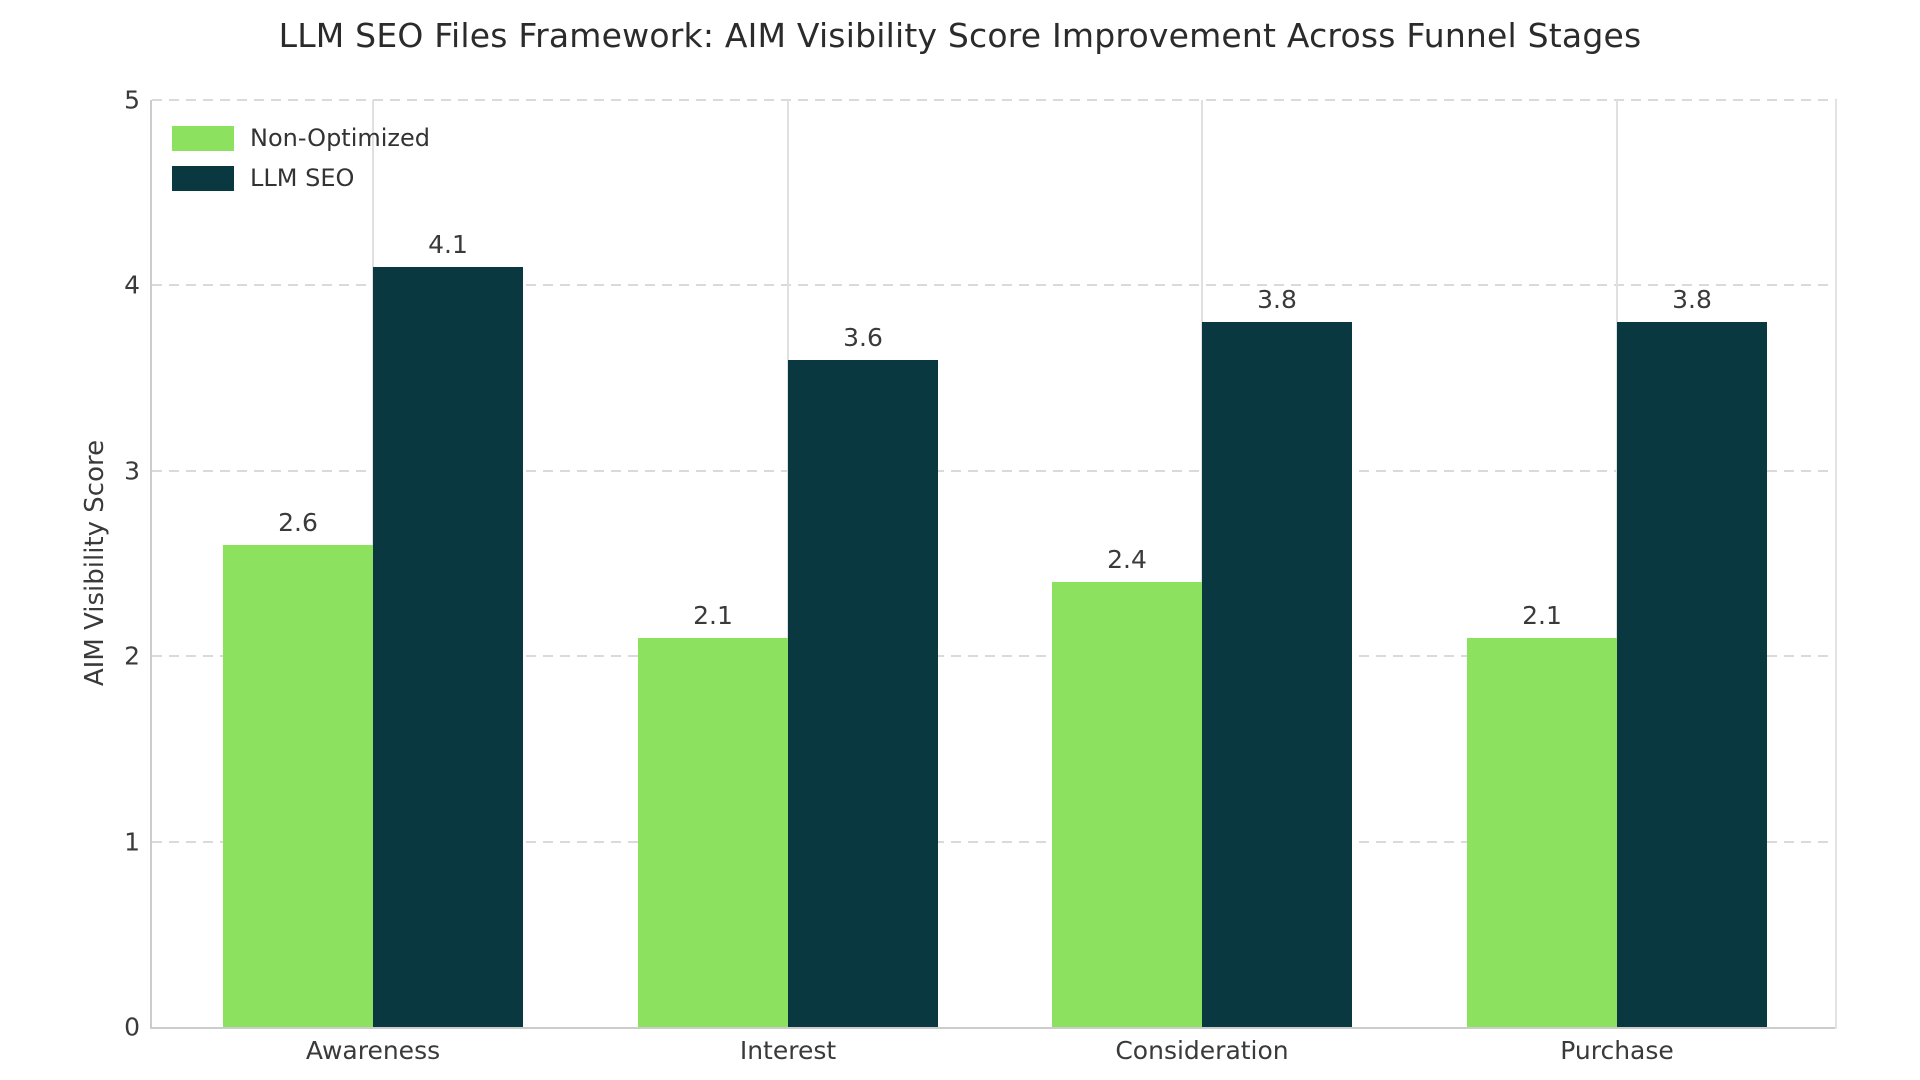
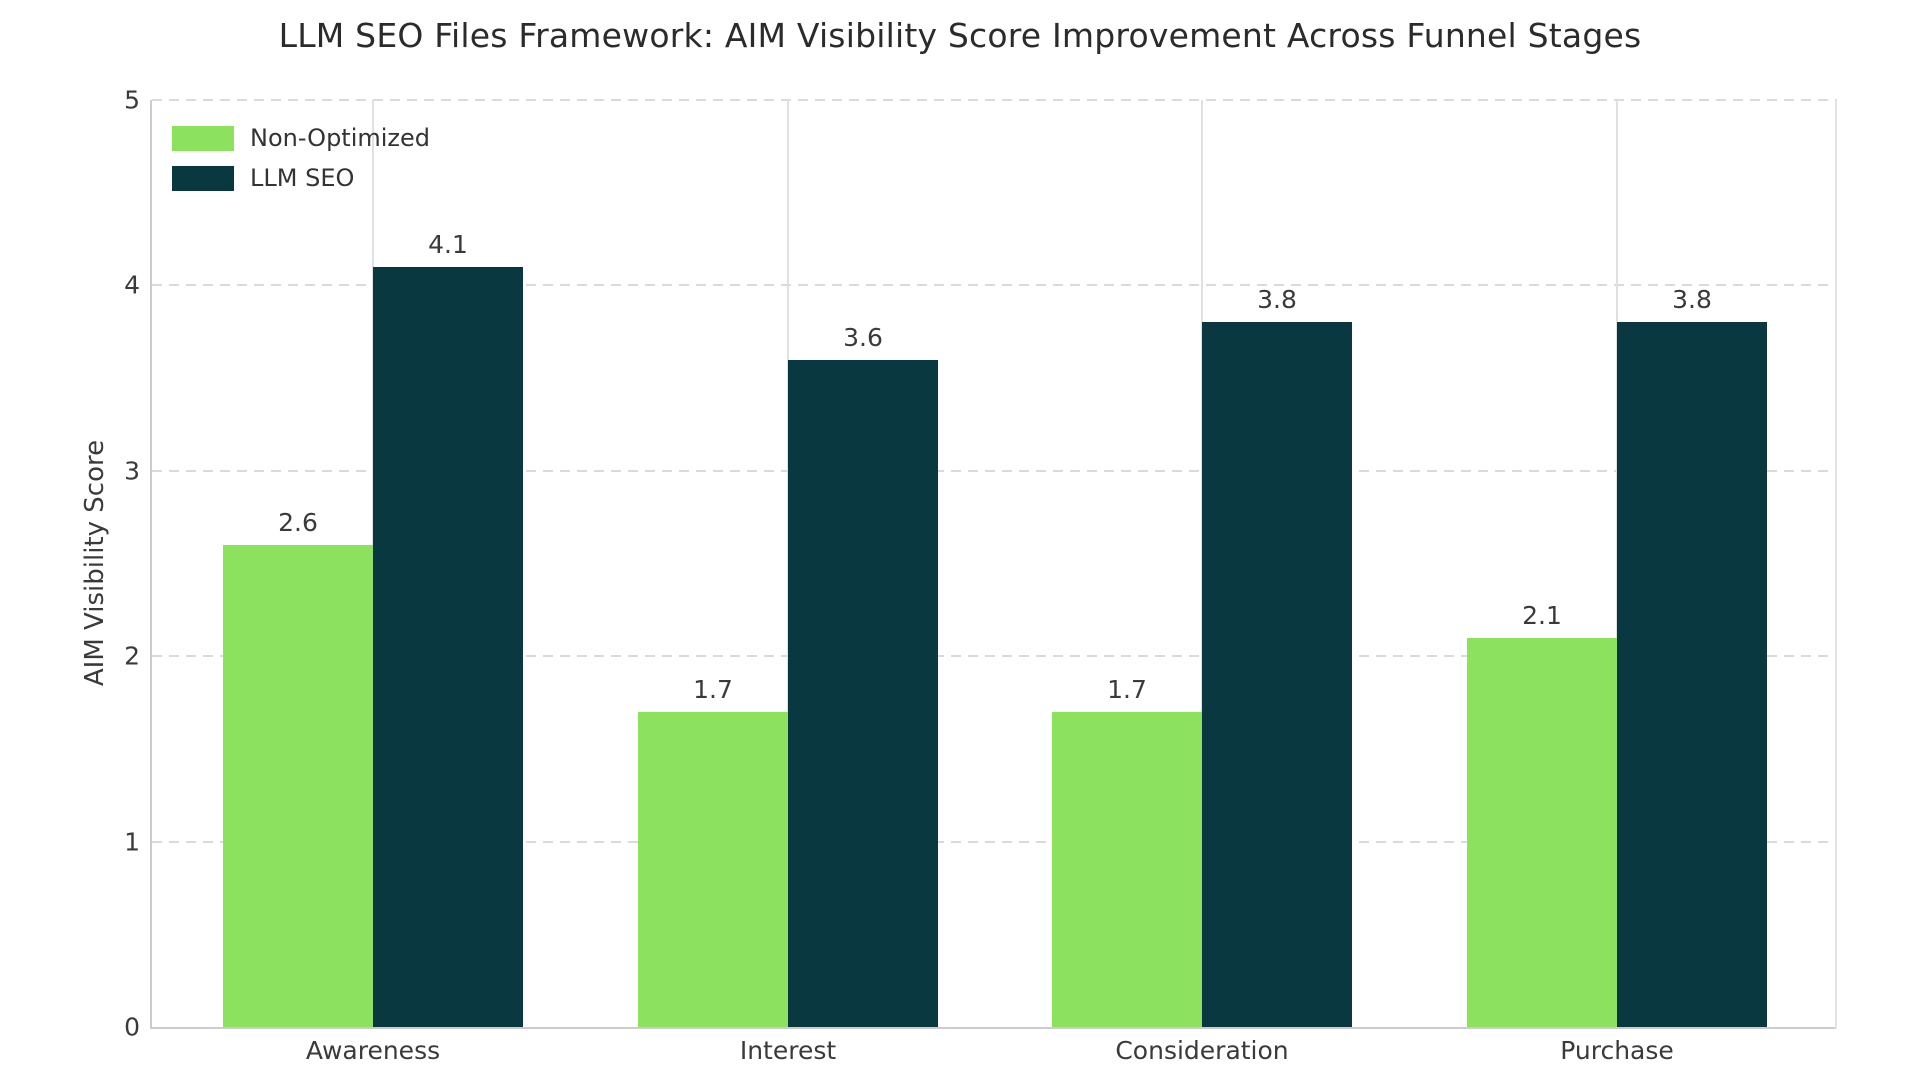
Non-Optimized/Interest: 2.1 -> 1.7
Non-Optimized/Consideration: 2.4 -> 1.7
